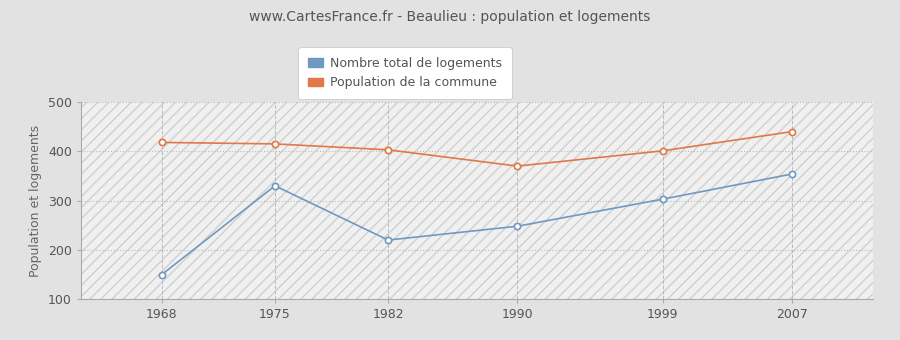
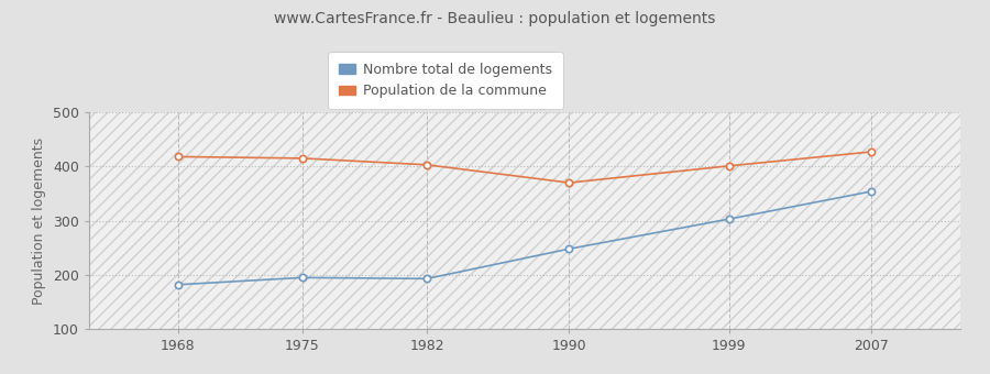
Nombre total de logements/1968: 150 -> 182
Nombre total de logements/1975: 330 -> 195
Nombre total de logements/1982: 220 -> 193
Population de la commune/2007: 440 -> 427
